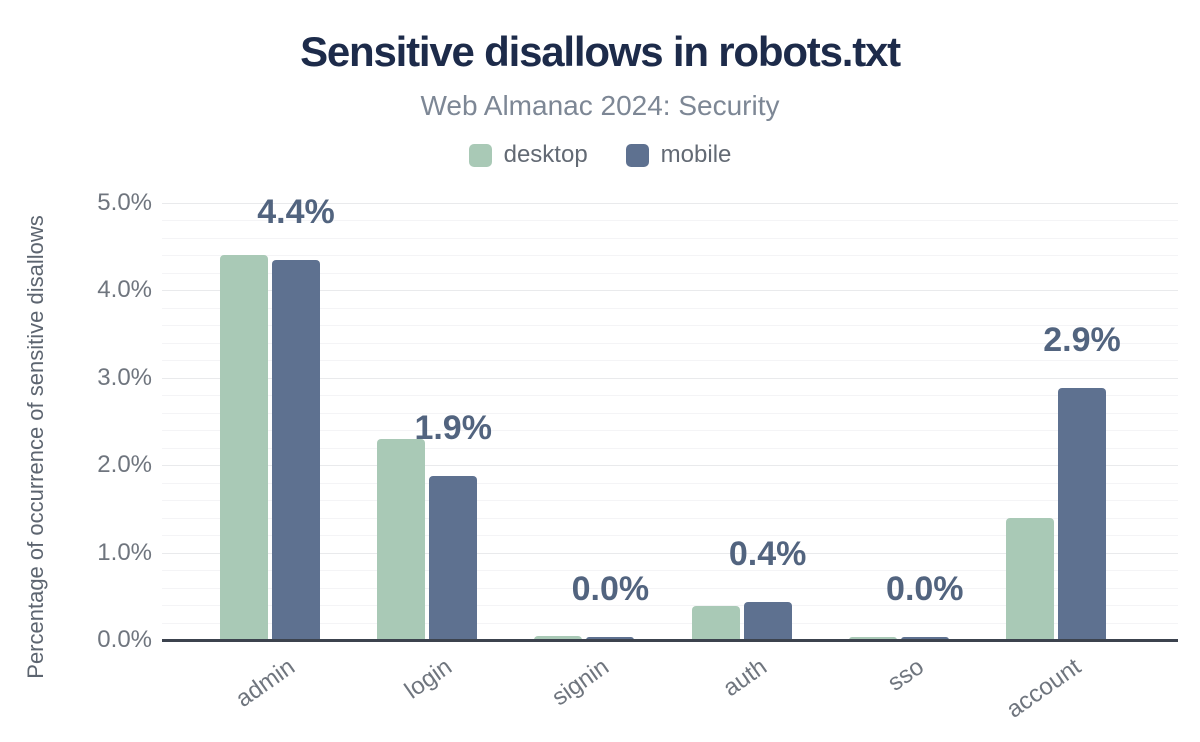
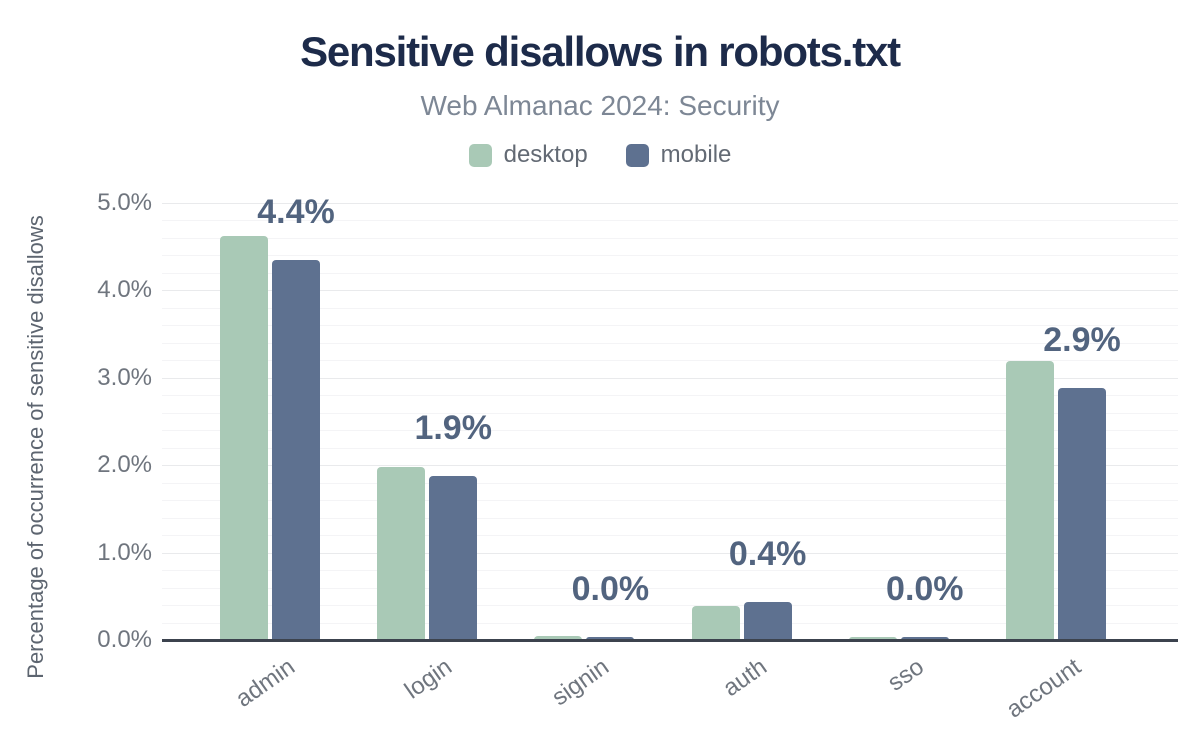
desktop/admin: 4.4% -> 4.6%
desktop/login: 2.3% -> 2.0%
desktop/account: 1.4% -> 3.2%
